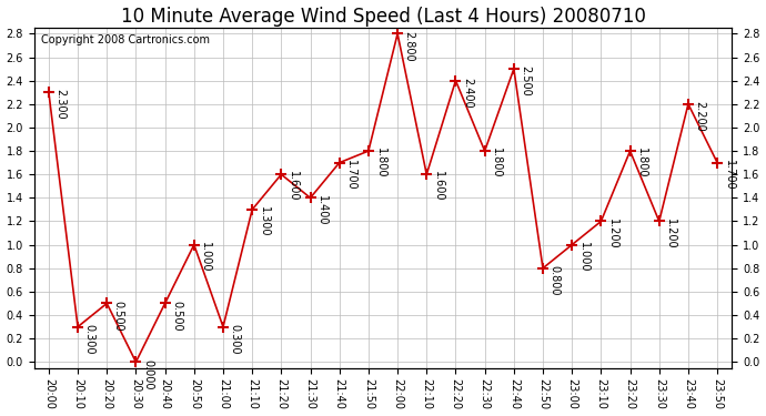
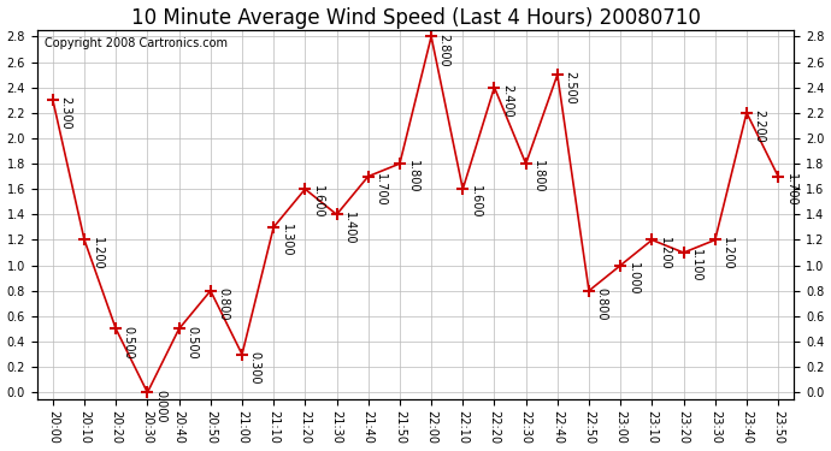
20:10: 0.300 -> 1.200
20:50: 1.000 -> 0.800
23:20: 1.800 -> 1.100
